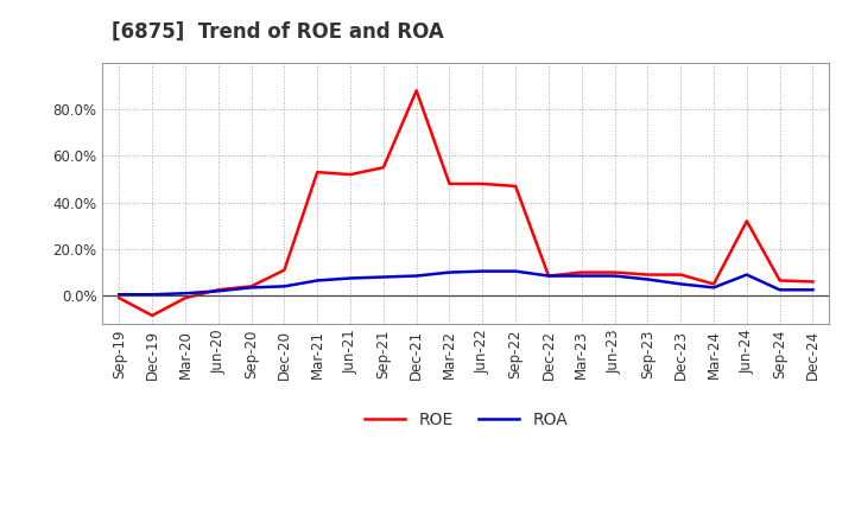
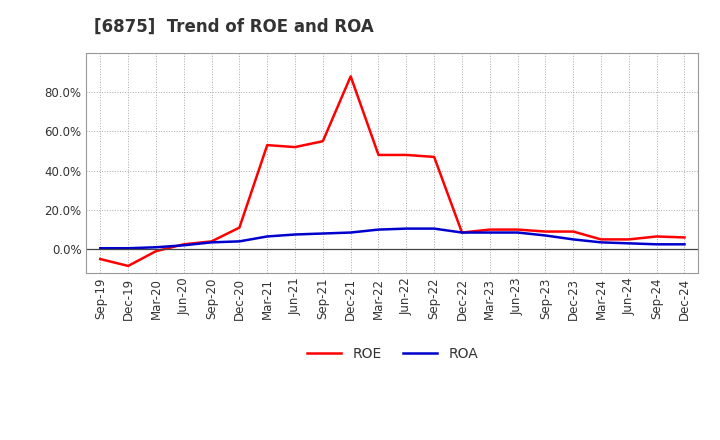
ROE/Sep-19: -1% -> -5%
ROE/Jun-24: 32% -> 5%
ROA/Jun-24: 9% -> 3%
